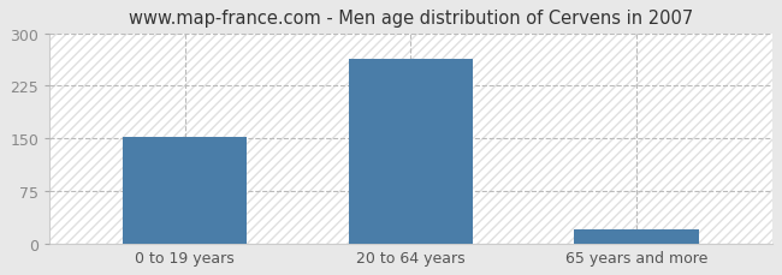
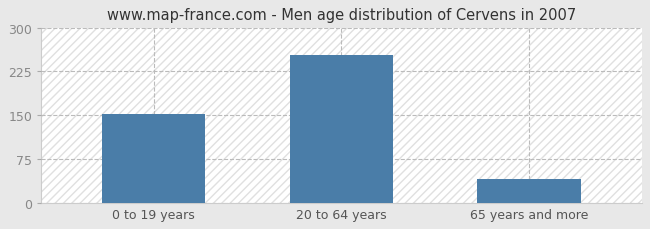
20 to 64 years: 264 -> 253
65 years and more: 20 -> 40
